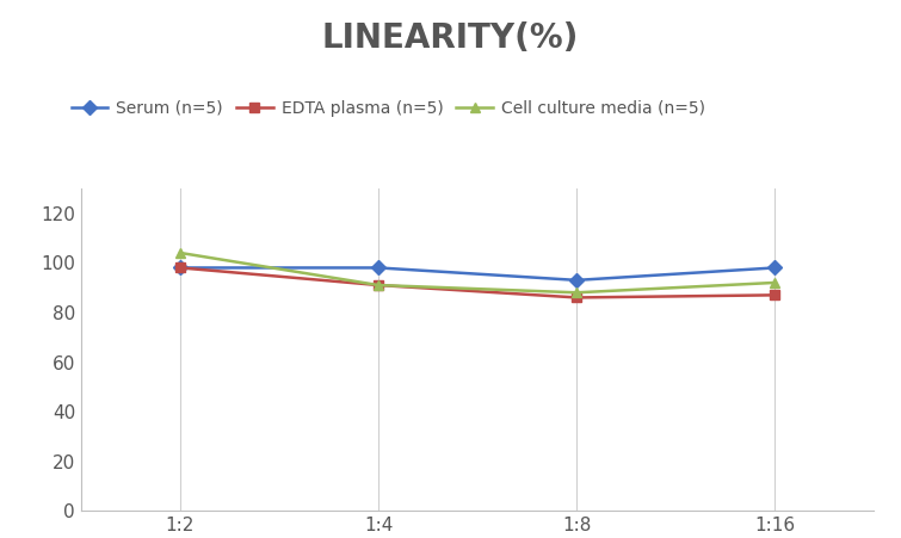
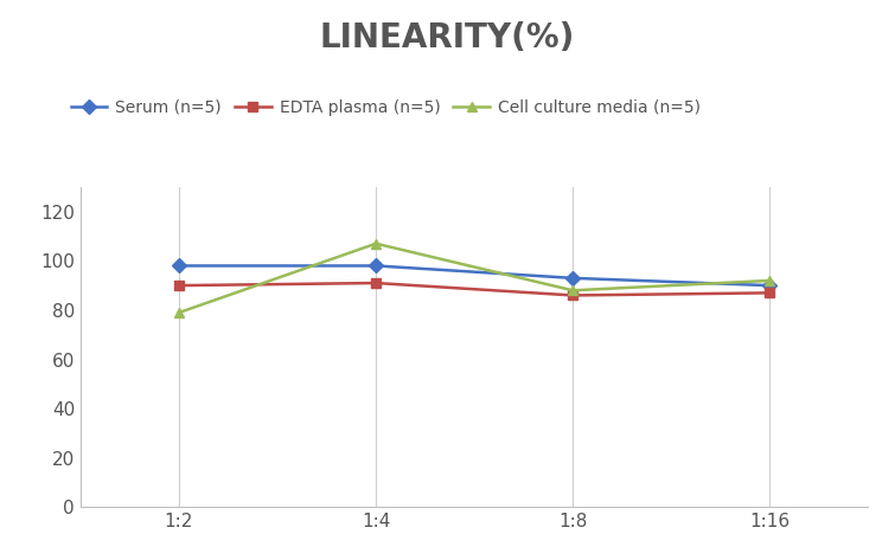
EDTA plasma (n=5)/1:2: 98 -> 90
Cell culture media (n=5)/1:2: 104 -> 79
Cell culture media (n=5)/1:4: 91 -> 107
Serum (n=5)/1:16: 98 -> 90
